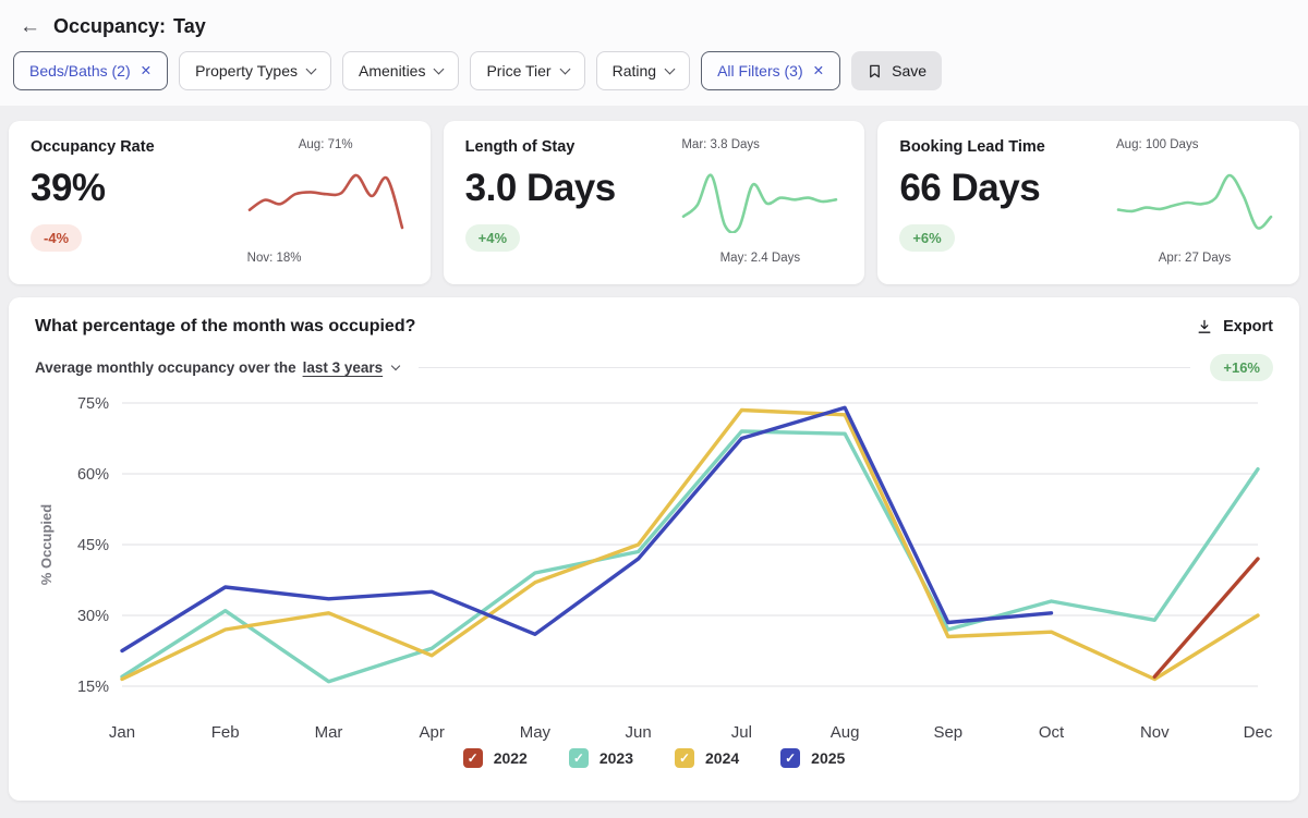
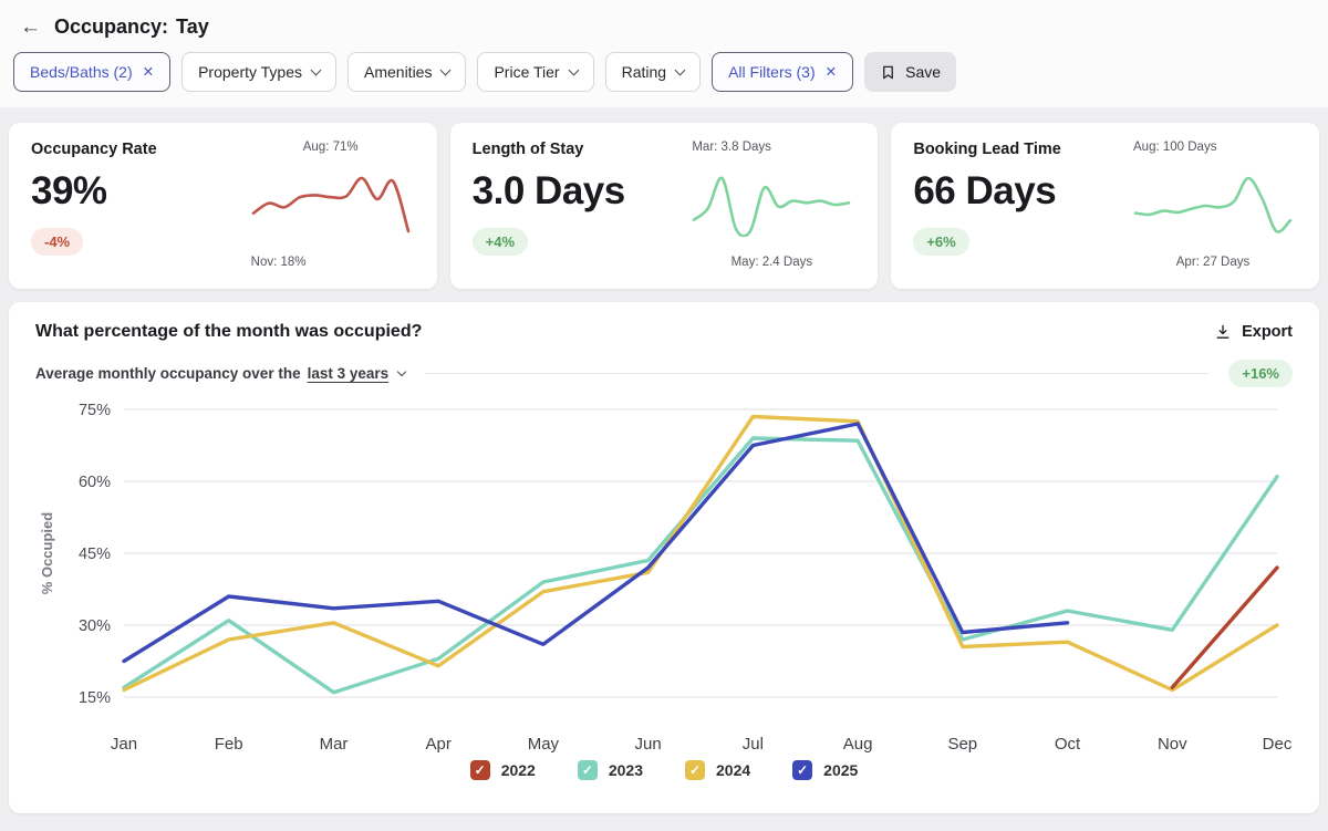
2024/Jun: 45% -> 41%
2025/Aug: 74% -> 72%
